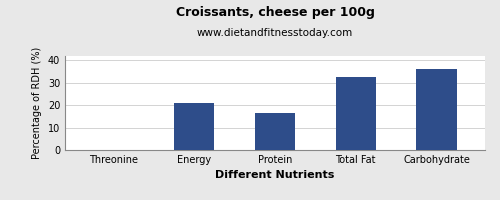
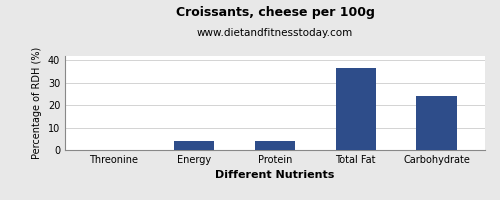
Energy: 21.0 -> 4.0
Protein: 16.5 -> 4.0
Total Fat: 32.5 -> 36.5
Carbohydrate: 36.0 -> 24.0
